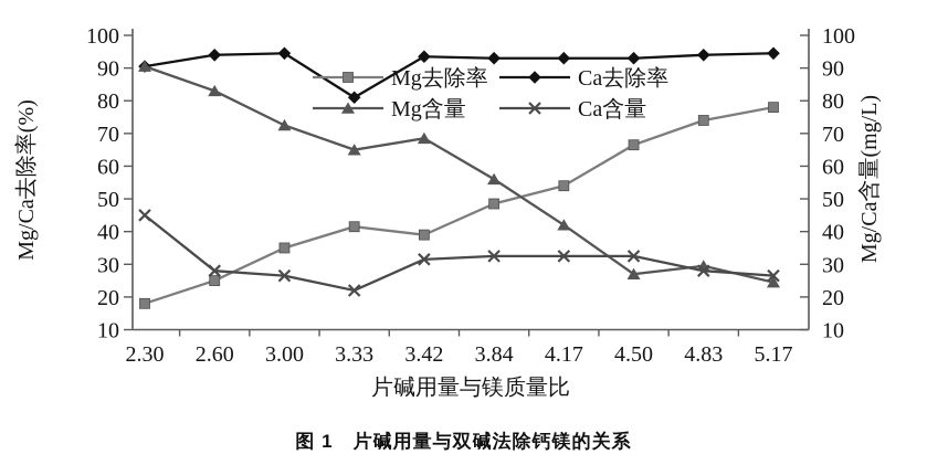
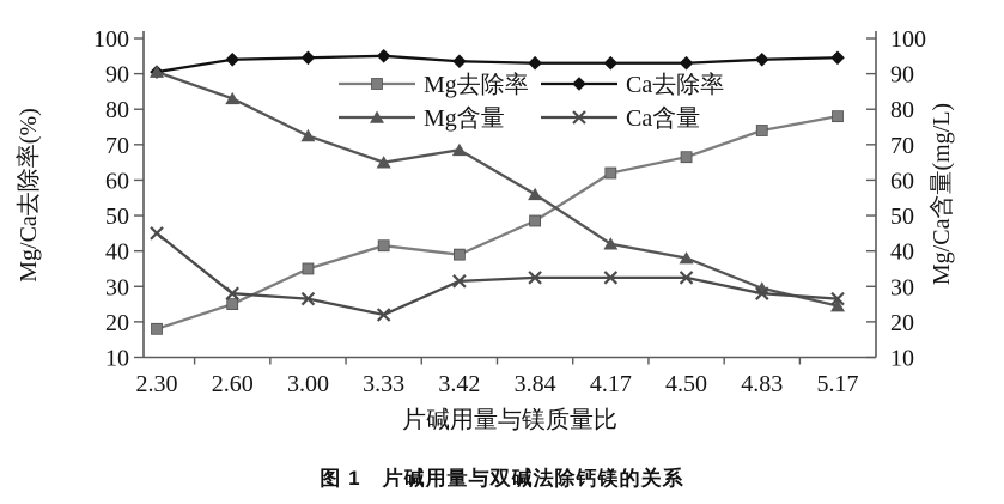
Ca去除率/3.33: 81 -> 95
Mg去除率/4.17: 54 -> 62
Mg含量/4.50: 27 -> 38
